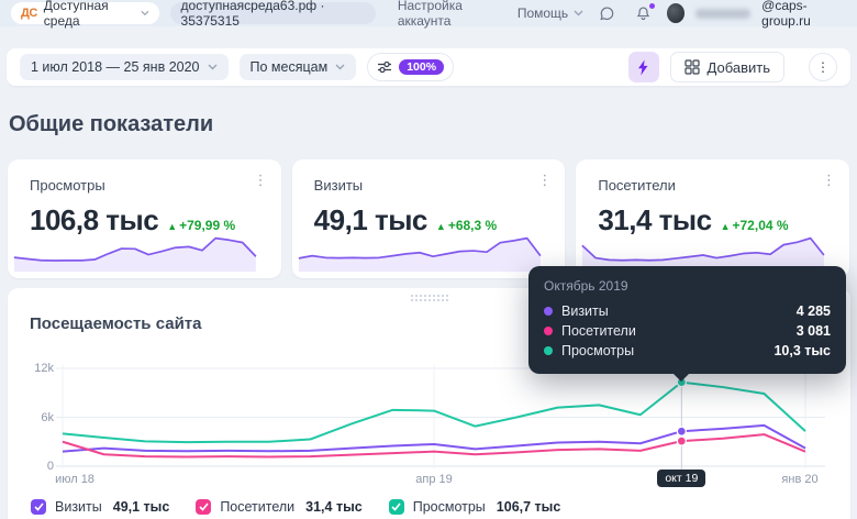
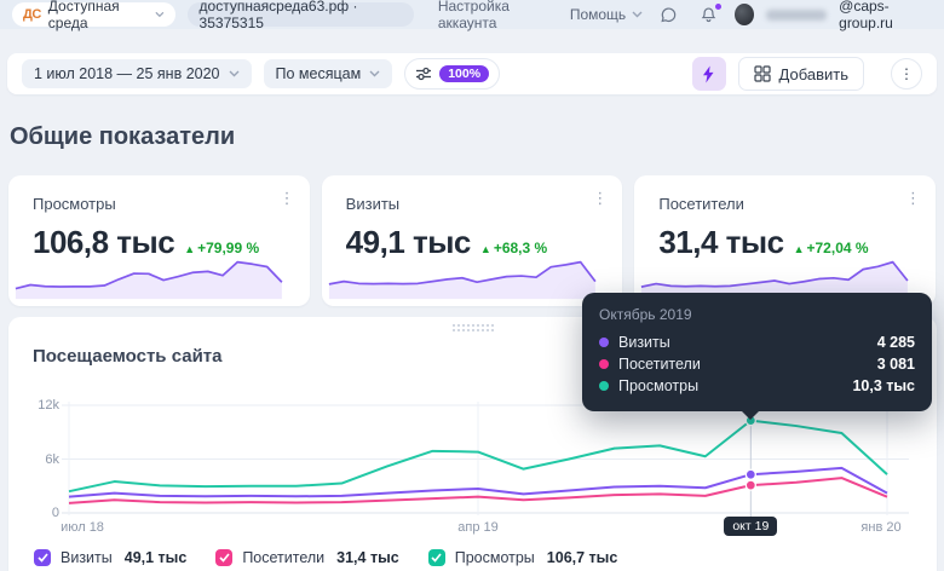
Посетители/июл 18: 3k -> 1k
Просмотры/июл 18: 4k -> 2k
